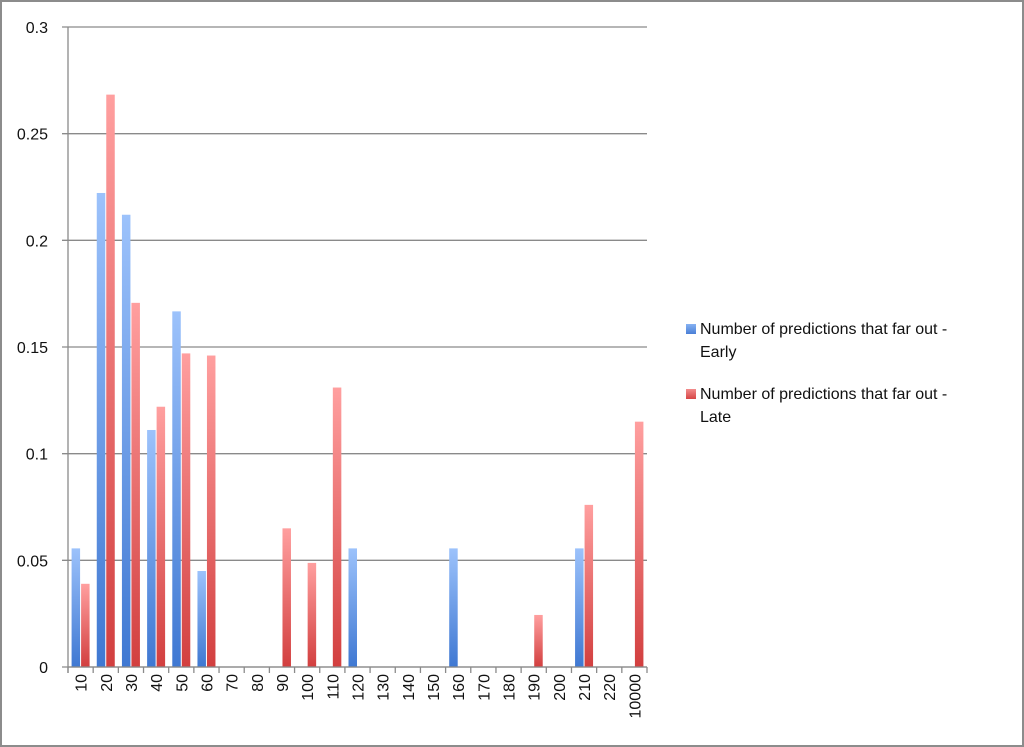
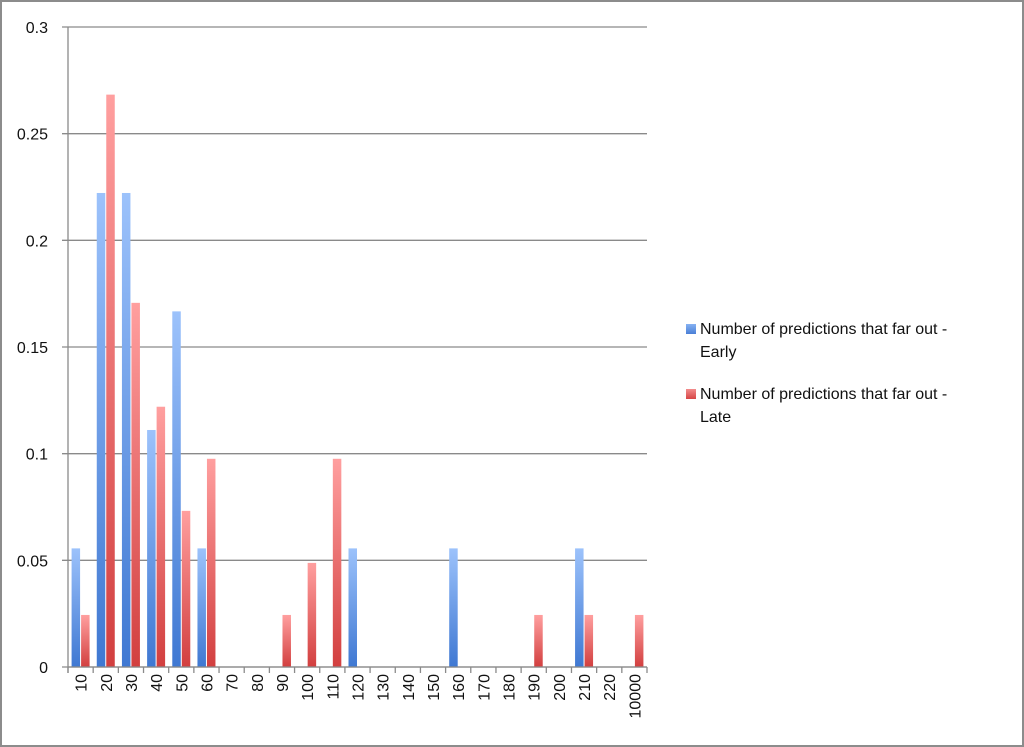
Number of predictions that far out - Late/10: 0.039 -> 0.024
Number of predictions that far out - Early/30: 0.212 -> 0.222
Number of predictions that far out - Late/50: 0.147 -> 0.073
Number of predictions that far out - Early/60: 0.045 -> 0.056
Number of predictions that far out - Late/60: 0.146 -> 0.098
Number of predictions that far out - Late/90: 0.065 -> 0.024
Number of predictions that far out - Late/110: 0.131 -> 0.098
Number of predictions that far out - Late/210: 0.076 -> 0.024
Number of predictions that far out - Late/10000: 0.115 -> 0.024
